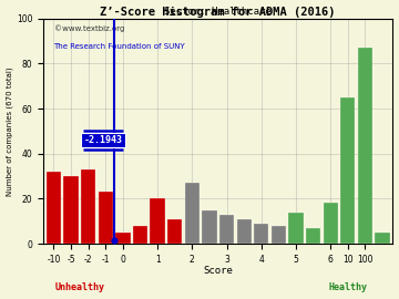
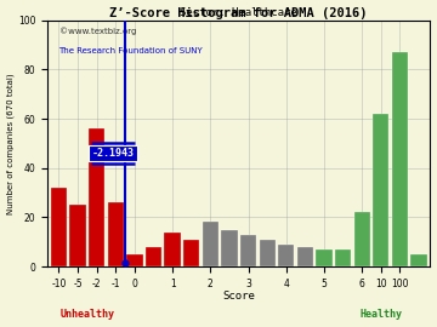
-5: 30 -> 25
-2: 33 -> 56
-1: 23 -> 26
1: 20 -> 14
2: 27 -> 18
5: 14 -> 7
6: 18 -> 22
10: 65 -> 62
